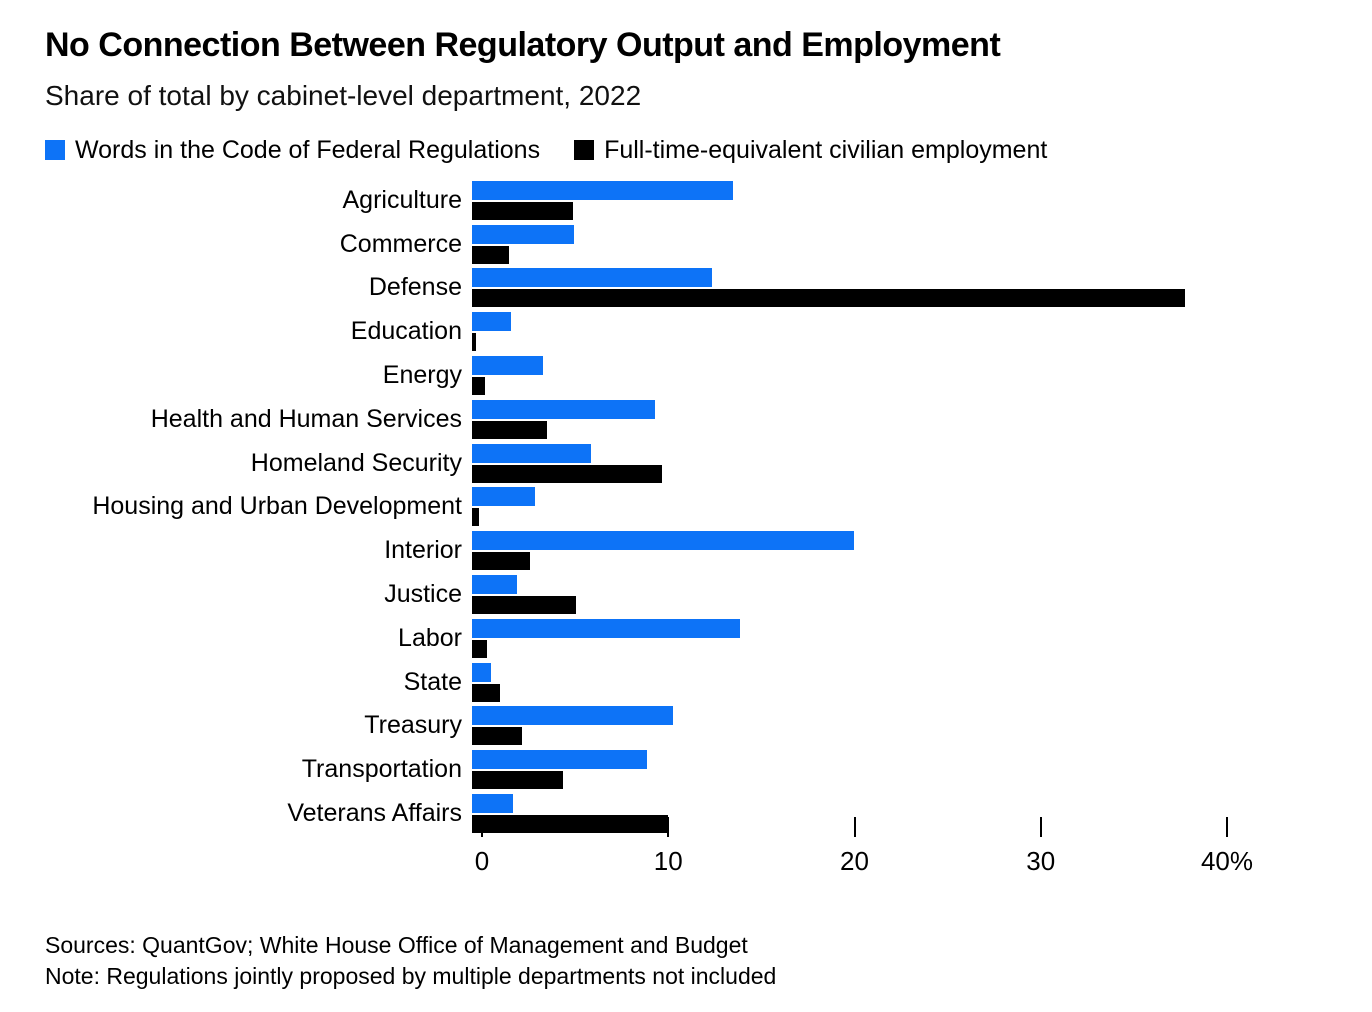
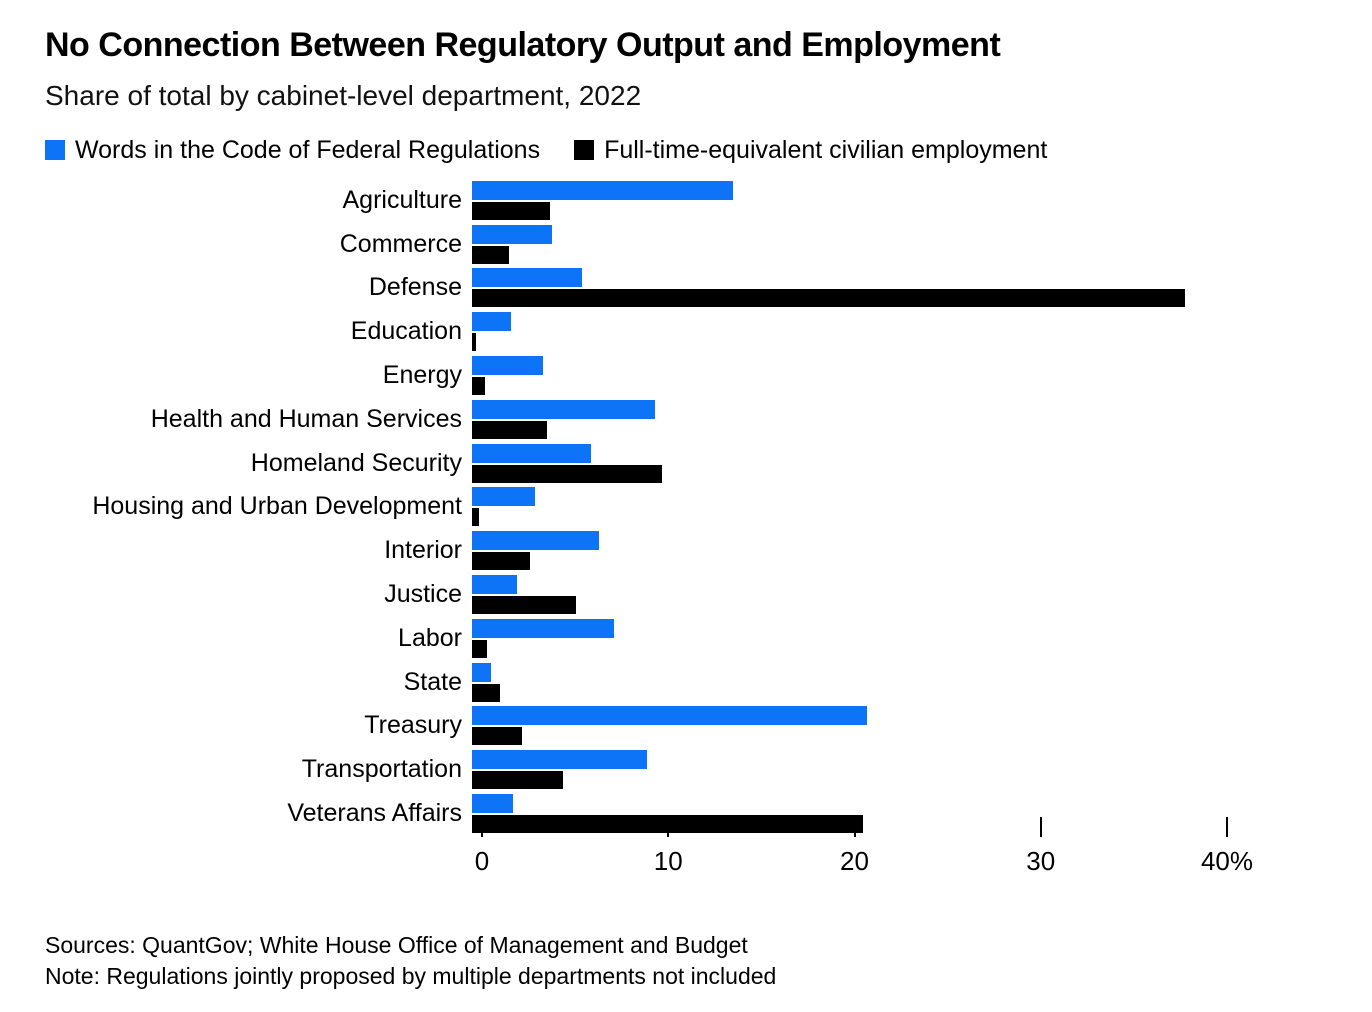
Full-time-equivalent civilian employment/Agriculture: 5.4% -> 4.2%
Words in the Code of Federal Regulations/Commerce: 5.5% -> 4.3%
Words in the Code of Federal Regulations/Defense: 12.9% -> 5.9%
Words in the Code of Federal Regulations/Interior: 20.5% -> 6.8%
Words in the Code of Federal Regulations/Labor: 14.4% -> 7.6%
Words in the Code of Federal Regulations/Treasury: 10.8% -> 21.2%
Full-time-equivalent civilian employment/Veterans Affairs: 10.5% -> 21.0%
